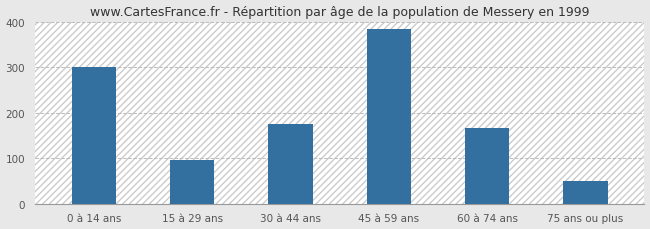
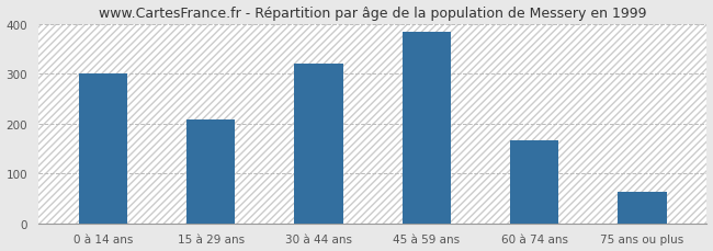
15 à 29 ans: 95 -> 208
30 à 44 ans: 175 -> 320
75 ans ou plus: 50 -> 63
